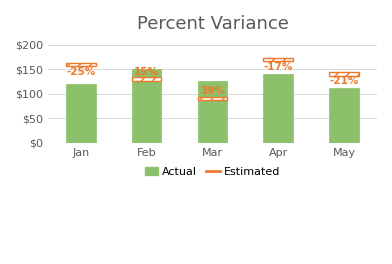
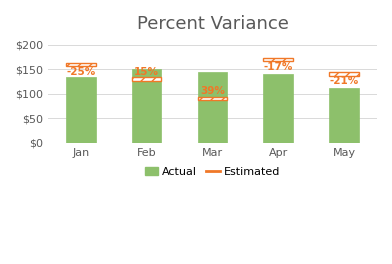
Jan: $120 -> $135
Mar: $125 -> $145
